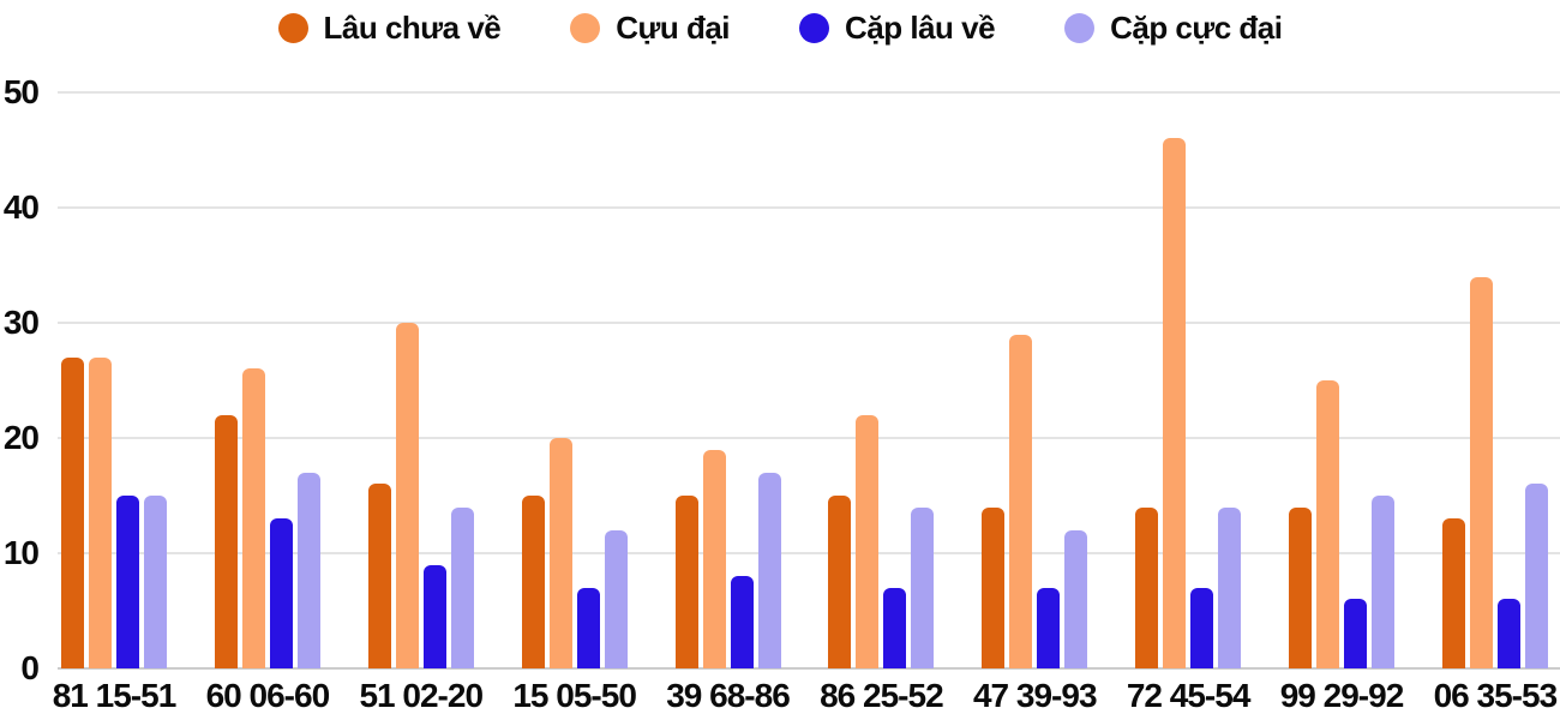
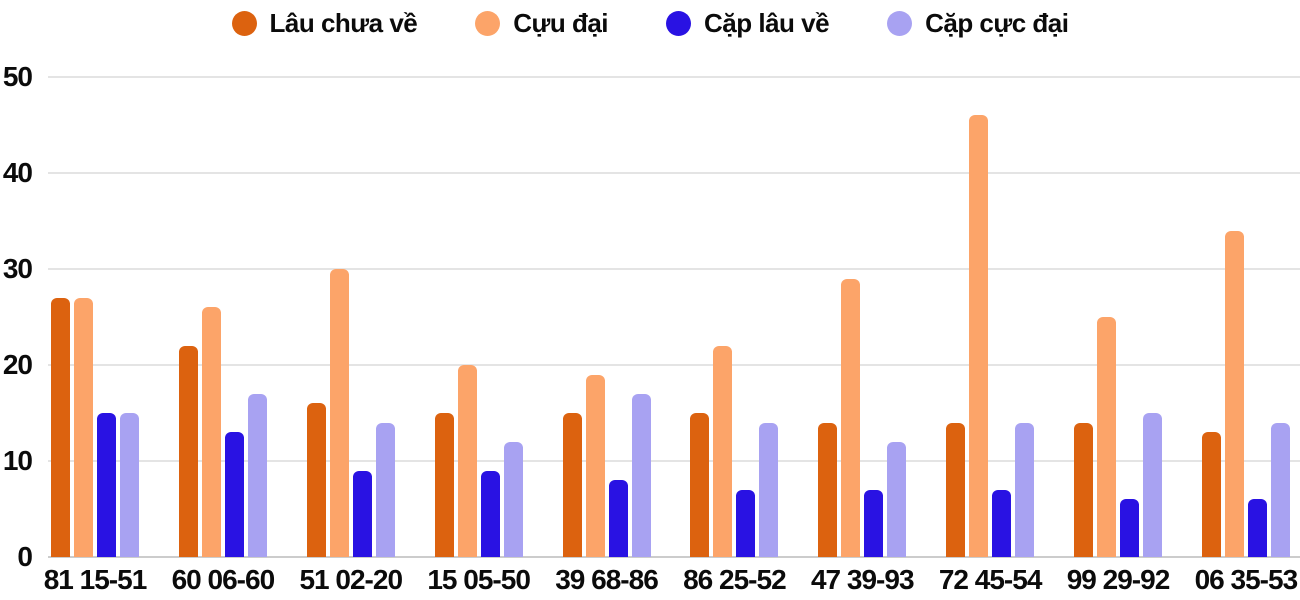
Cặp lâu về/15 05-50: 7 -> 9
Cặp cực đại/06 35-53: 16 -> 14
